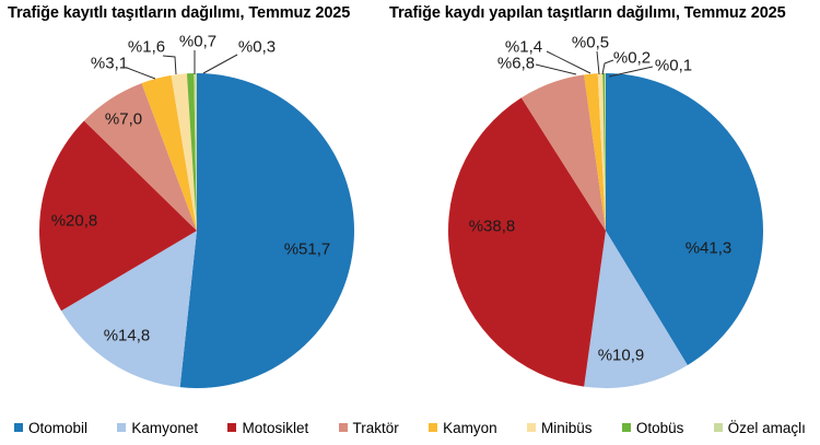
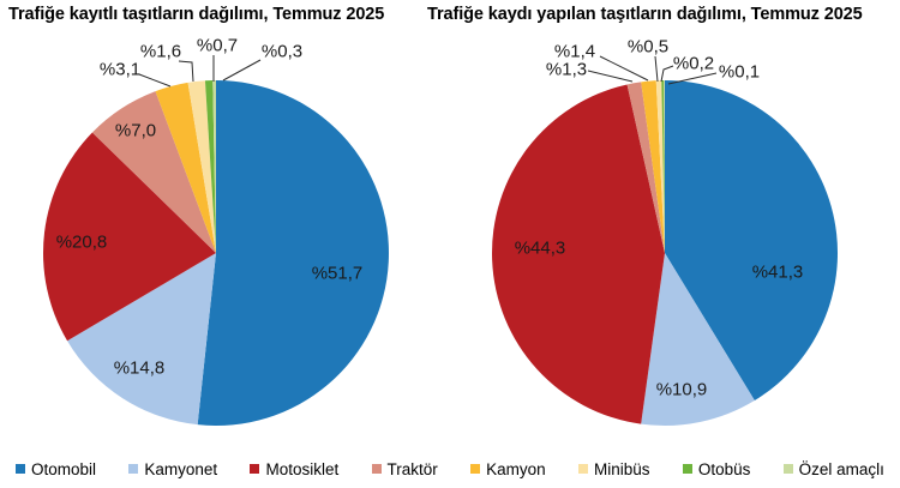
Trafiğe kaydı yapılan taşıtların dağılımı, Temmuz 2025/Motosiklet: 38,8 -> 44,3
Trafiğe kaydı yapılan taşıtların dağılımı, Temmuz 2025/Traktör: 6,8 -> 1,3
